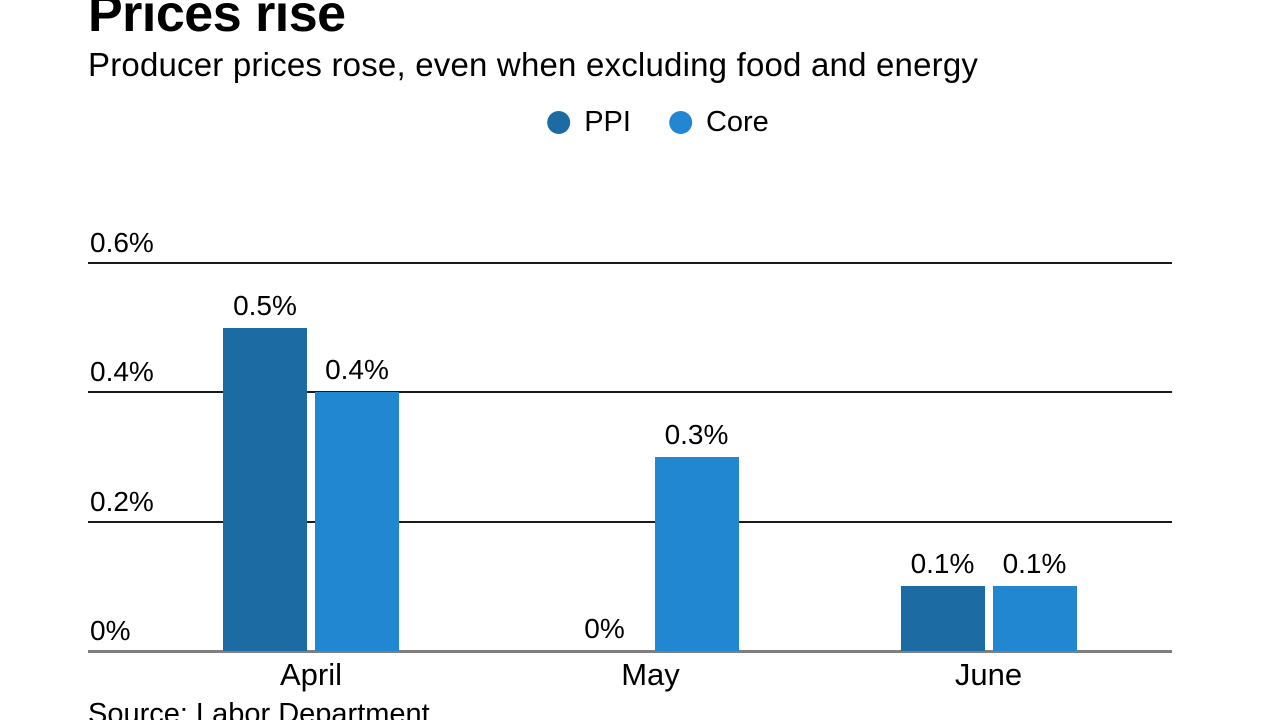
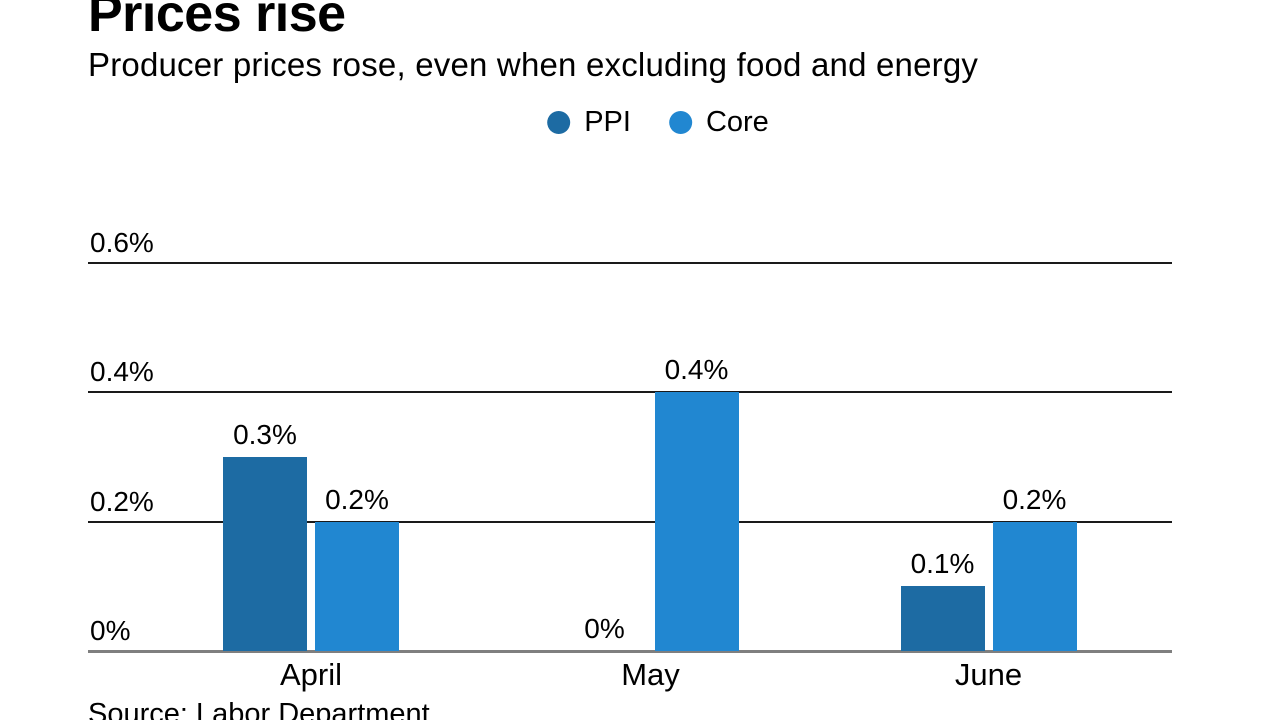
PPI/April: 0.5% -> 0.3%
Core/April: 0.4% -> 0.2%
Core/May: 0.3% -> 0.4%
Core/June: 0.1% -> 0.2%
